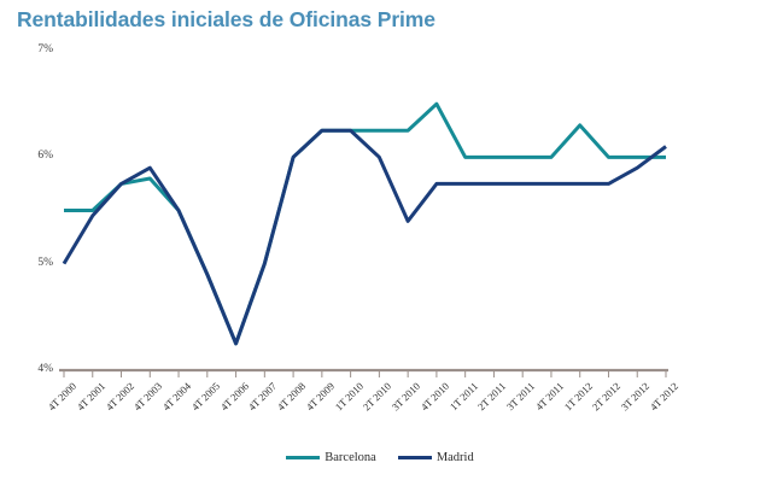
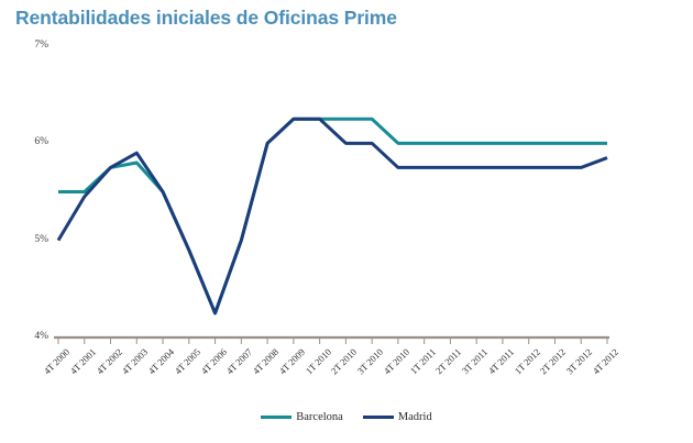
Madrid/3T 2010: 5.4% -> 6.0%
Barcelona/4T 2010: 6.5% -> 6.0%
Barcelona/1T 2012: 6.3% -> 6.0%
Madrid/3T 2012: 5.9% -> 5.8%
Madrid/4T 2012: 6.1% -> 5.8%
